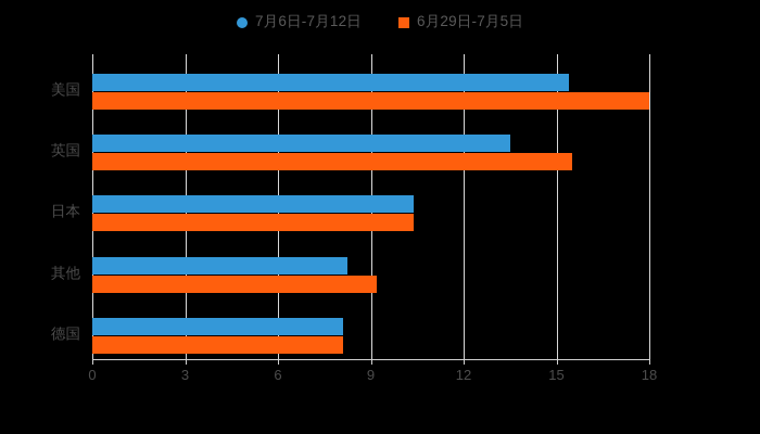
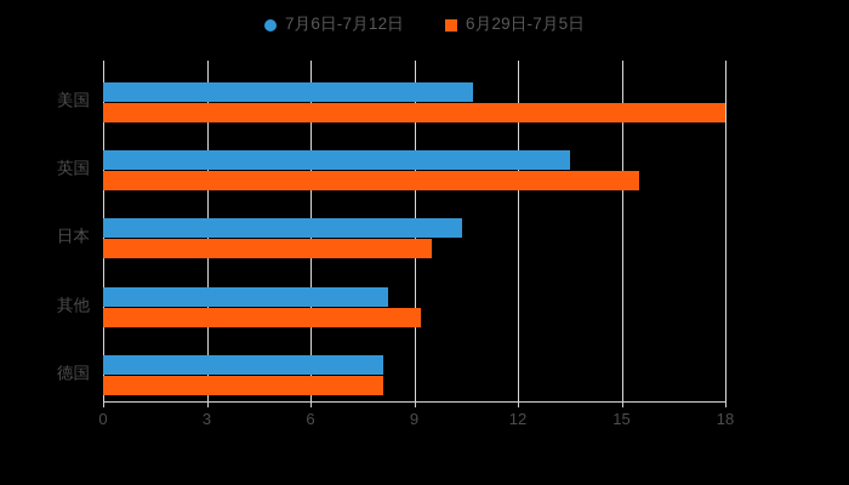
7月6日-7月12日/美国: 15.4 -> 10.7
6月29日-7月5日/日本: 10.4 -> 9.5
